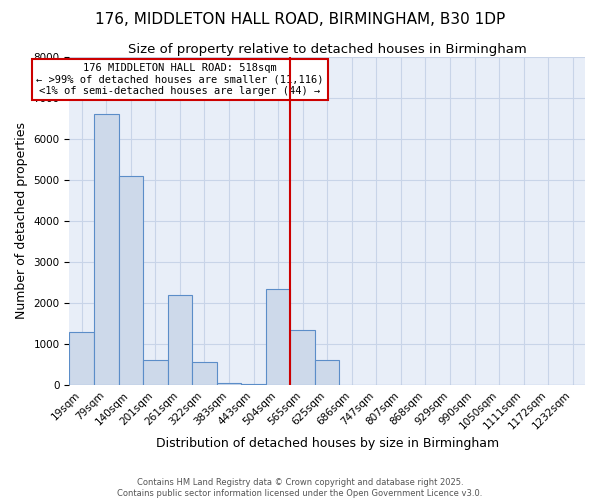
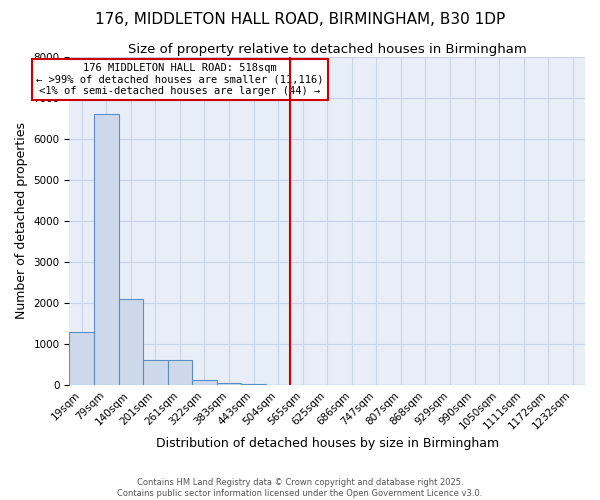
140sqm: 5100 -> 2100
261sqm: 2200 -> 600
322sqm: 550 -> 120
504sqm: 2350 -> 0
565sqm: 1350 -> 0
625sqm: 600 -> 0
